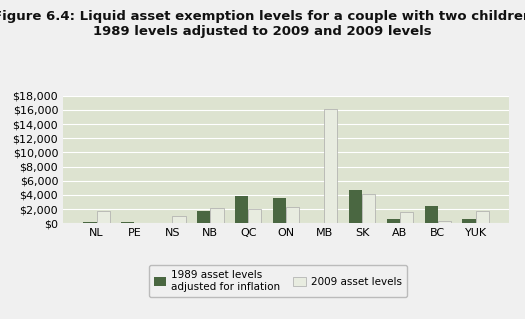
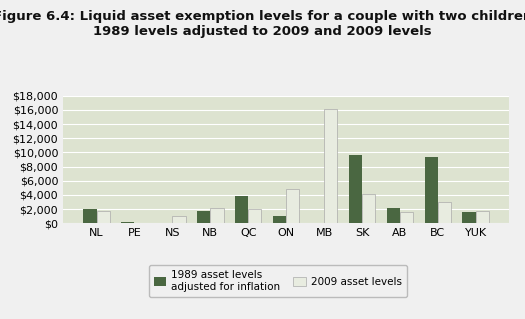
1989 asset levels adjusted for inflation/NL: $200 -> $2,000
1989 asset levels adjusted for inflation/ON: $3,600 -> $1,000
2009 asset levels/ON: $2,300 -> $4,800
1989 asset levels adjusted for inflation/SK: $4,700 -> $9,600
1989 asset levels adjusted for inflation/AB: $600 -> $2,200
1989 asset levels adjusted for inflation/BC: $2,400 -> $9,400
2009 asset levels/BC: $300 -> $3,000
1989 asset levels adjusted for inflation/YUK: $600 -> $1,600
